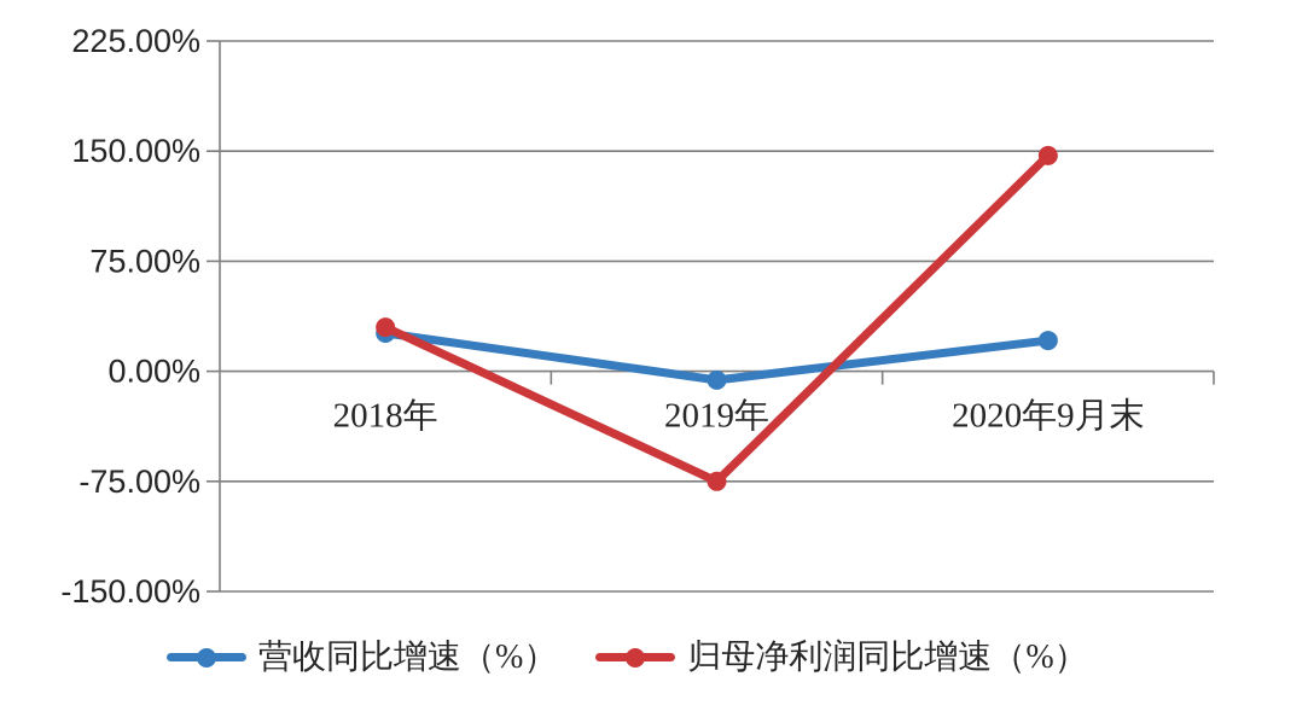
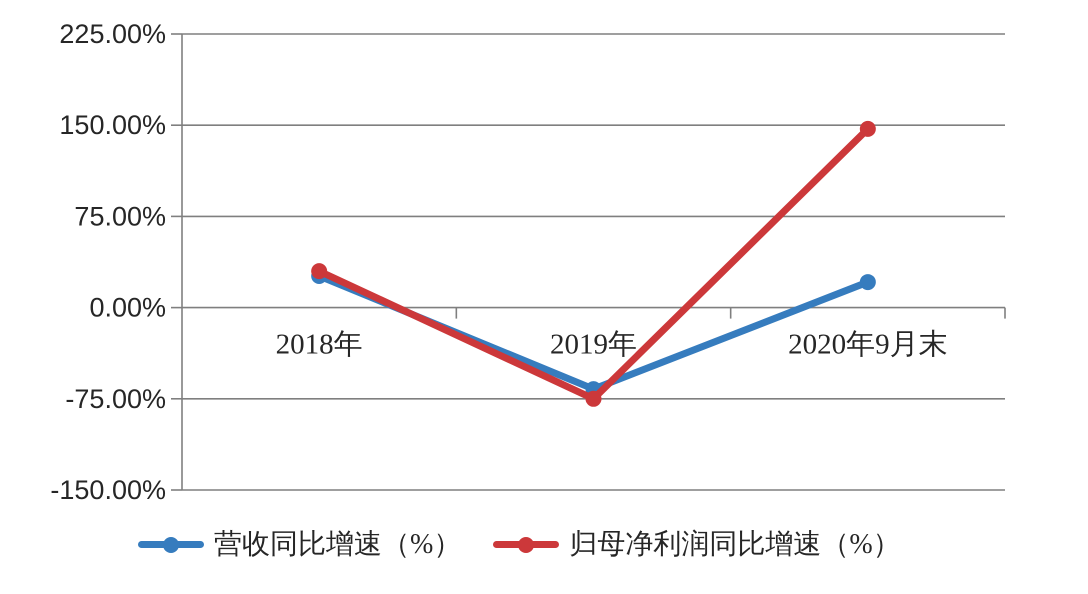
营收同比增速（%）/2019年: -6% -> -67%
